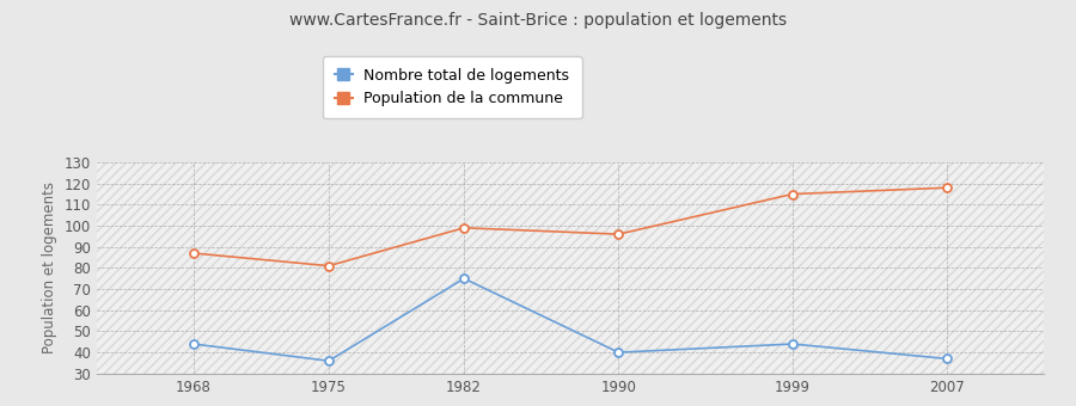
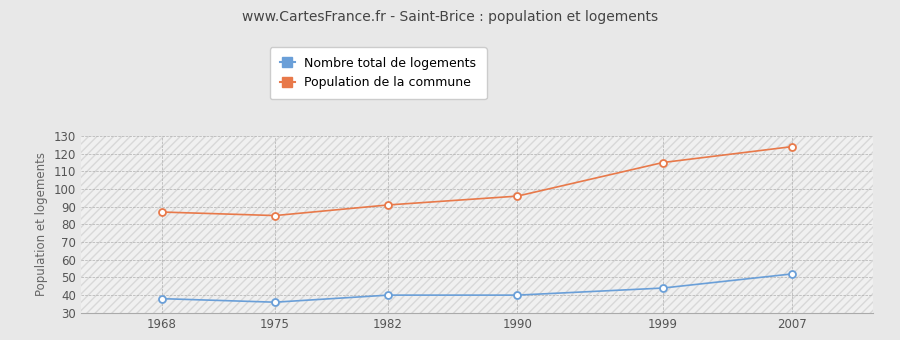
Nombre total de logements/1968: 44 -> 38
Population de la commune/1975: 81 -> 85
Nombre total de logements/1982: 75 -> 40
Population de la commune/1982: 99 -> 91
Nombre total de logements/2007: 37 -> 52
Population de la commune/2007: 118 -> 124
